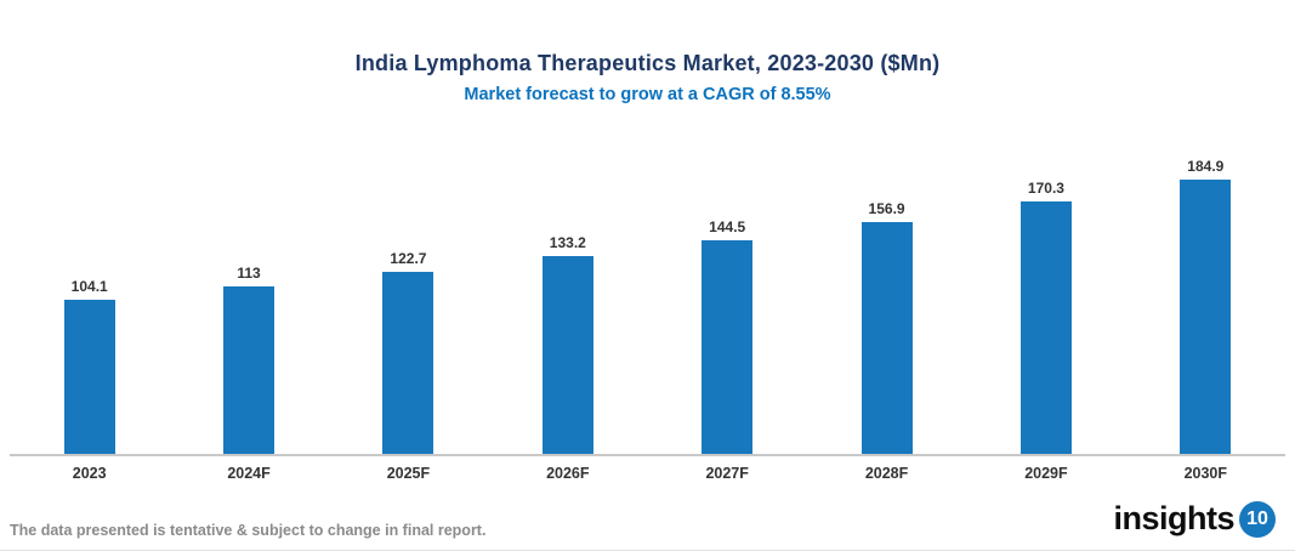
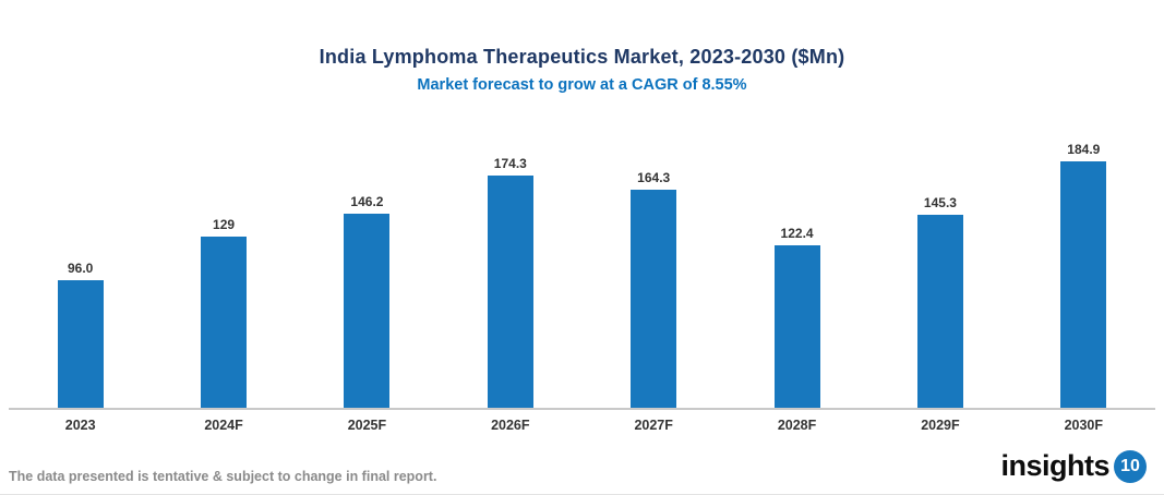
2023: 104.1 -> 96.0
2024F: 113 -> 129
2025F: 122.7 -> 146.2
2026F: 133.2 -> 174.3
2027F: 144.5 -> 164.3
2028F: 156.9 -> 122.4
2029F: 170.3 -> 145.3
